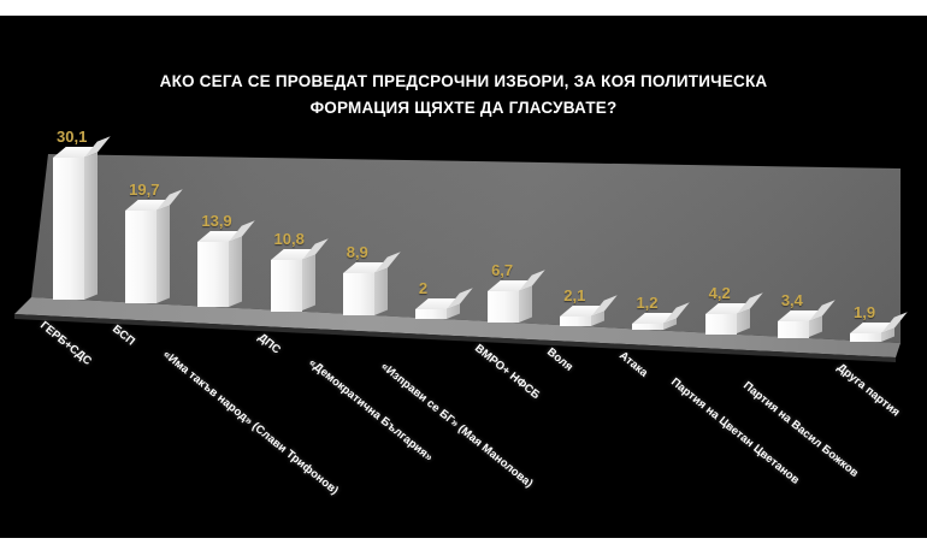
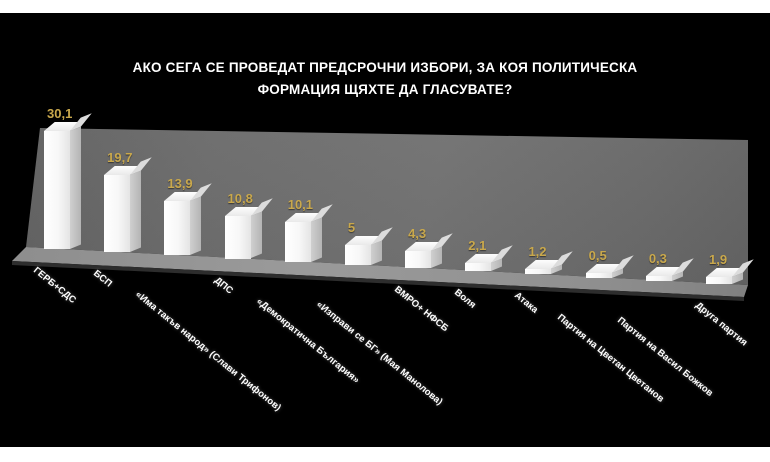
«Демократична България»: 8,9 -> 10,1
«Изправи се БГ» (Мая Манолова): 2 -> 5
ВМРО+ НФСБ: 6,7 -> 4,3
Партия на Цветан Цветанов: 4,2 -> 0,5
Партия на Васил Божков: 3,4 -> 0,3
